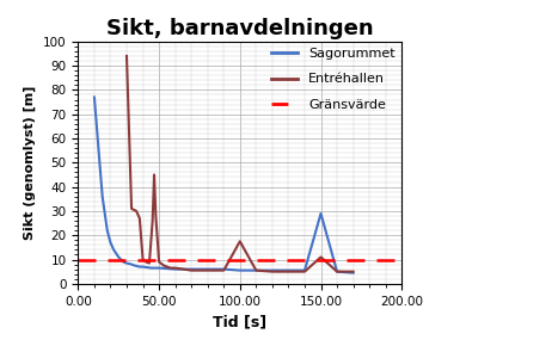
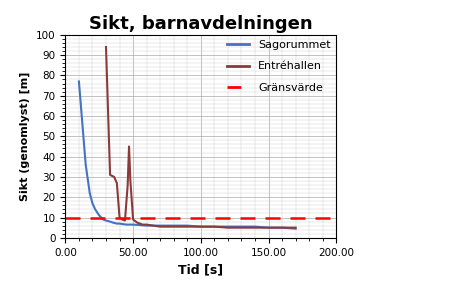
Entréhallen/100.00: 17.5 -> 5.5
Sagorummet/150.00: 29.0 -> 5.0
Entréhallen/150.00: 11.0 -> 5.0
